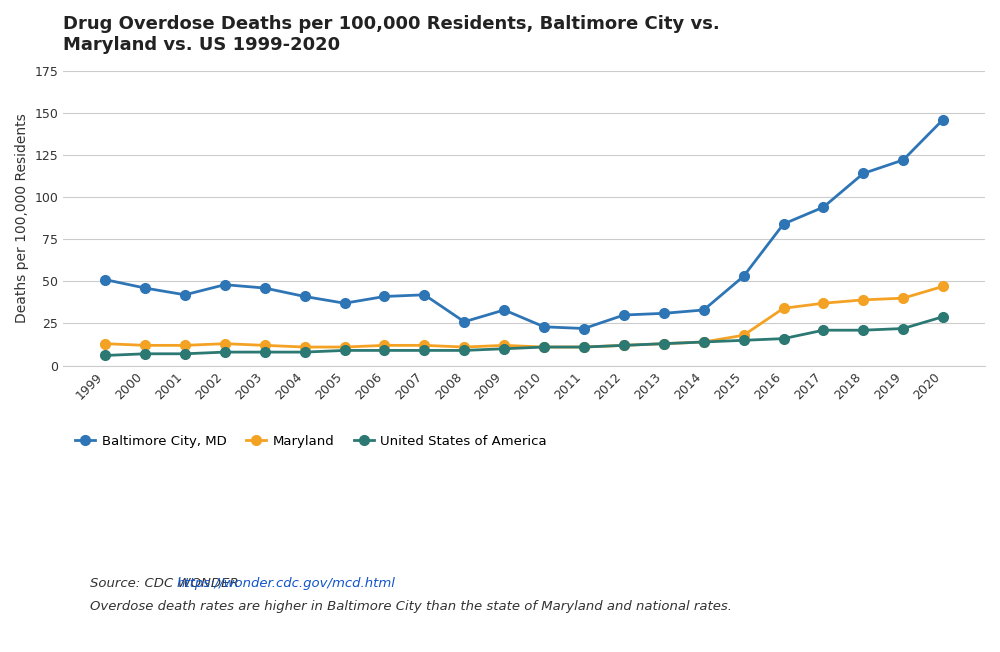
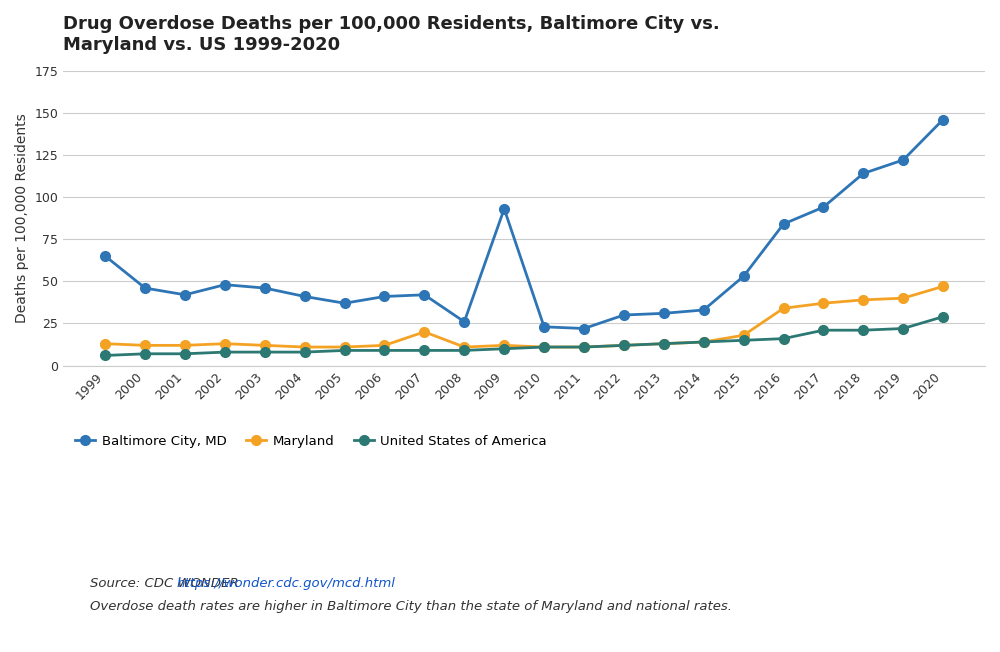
Baltimore City, MD/1999: 51 -> 65
Maryland/2007: 12 -> 20
Baltimore City, MD/2009: 33 -> 93
